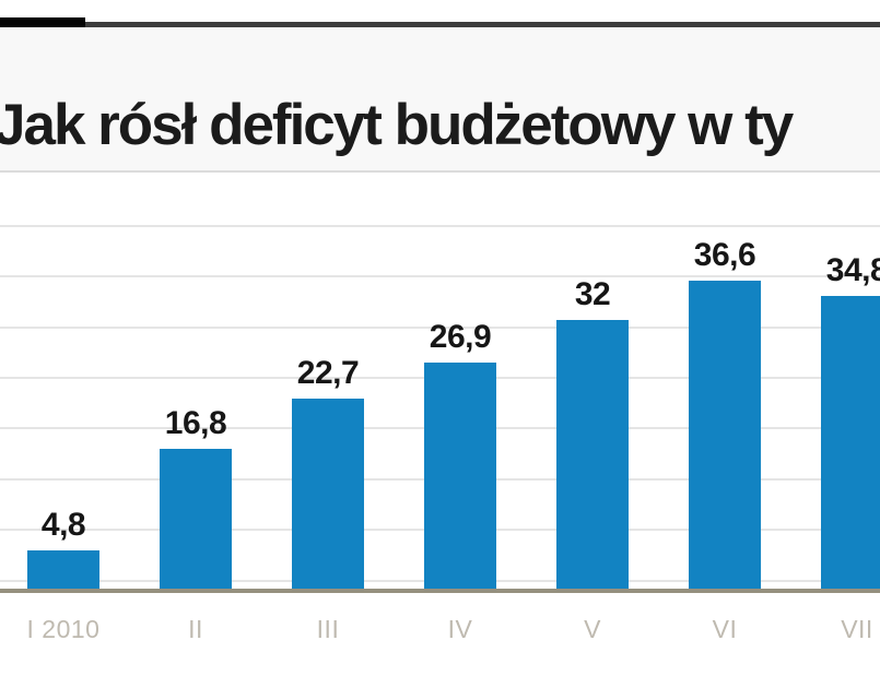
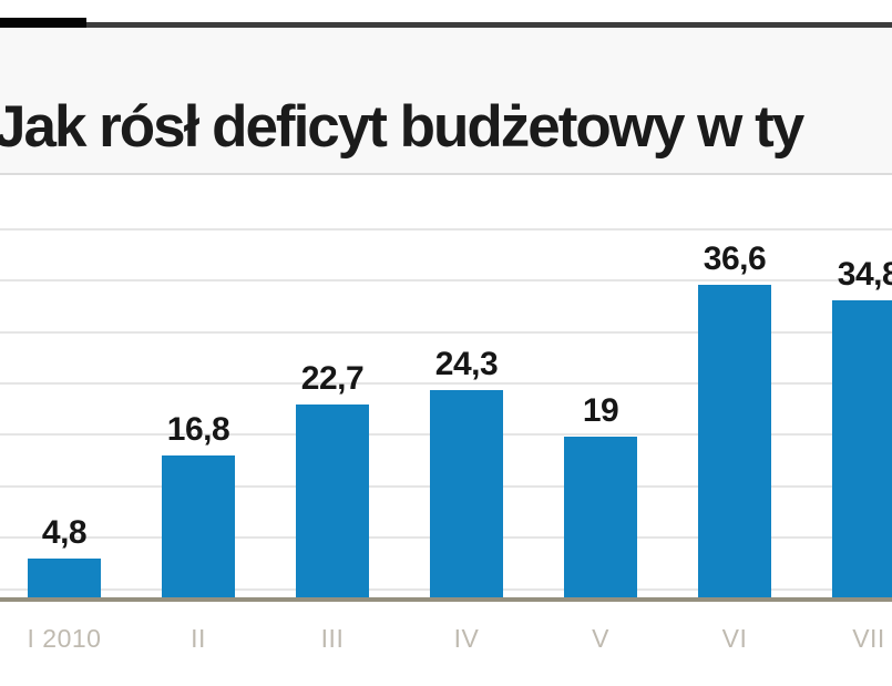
IV: 26,9 -> 24,3
V: 32 -> 19
